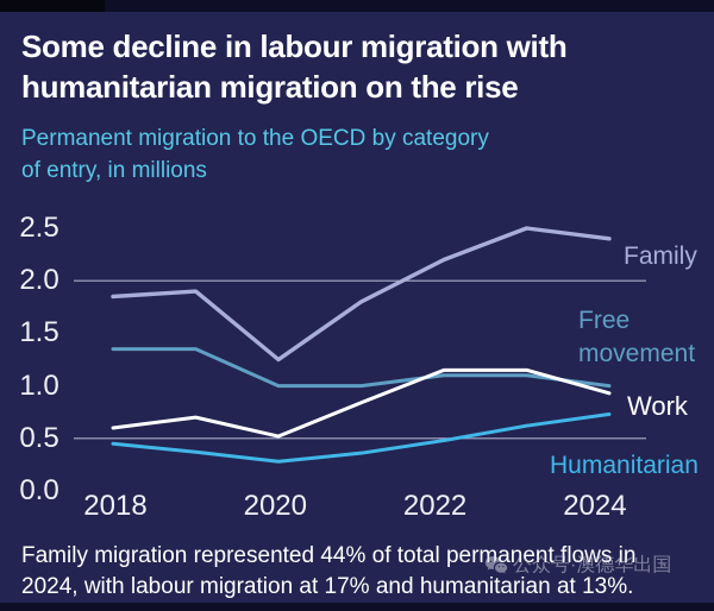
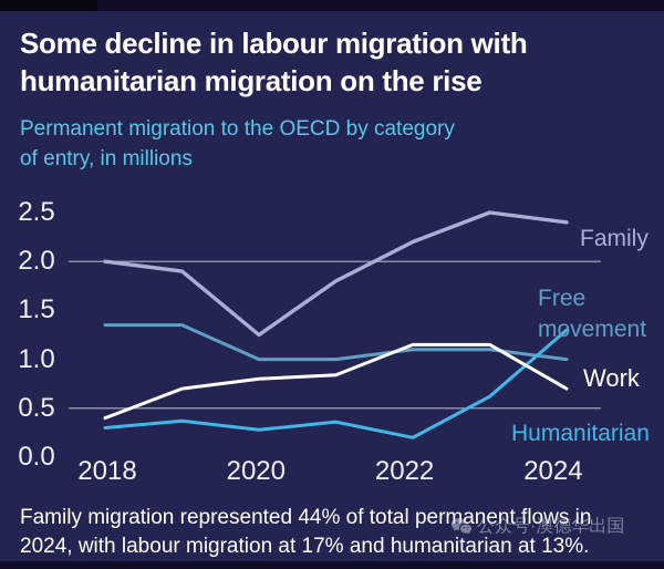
Family/2018: 1.9 -> 2.0
Work/2018: 0.6 -> 0.4
Humanitarian/2018: 0.5 -> 0.3
Work/2020: 0.5 -> 0.8
Humanitarian/2022: 0.5 -> 0.2
Work/2024: 0.9 -> 0.7
Humanitarian/2024: 0.7 -> 1.3
